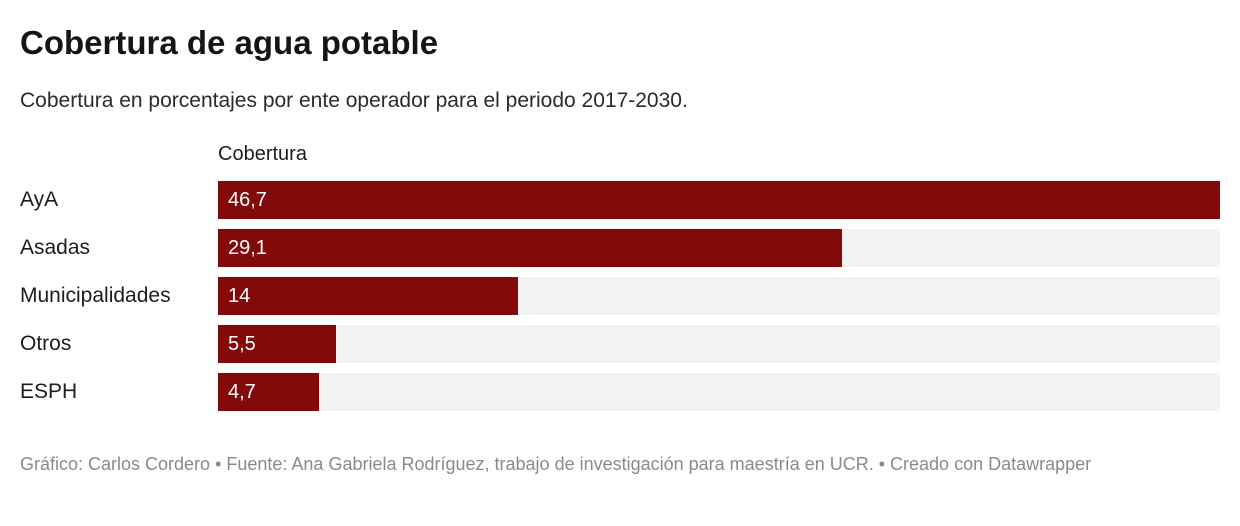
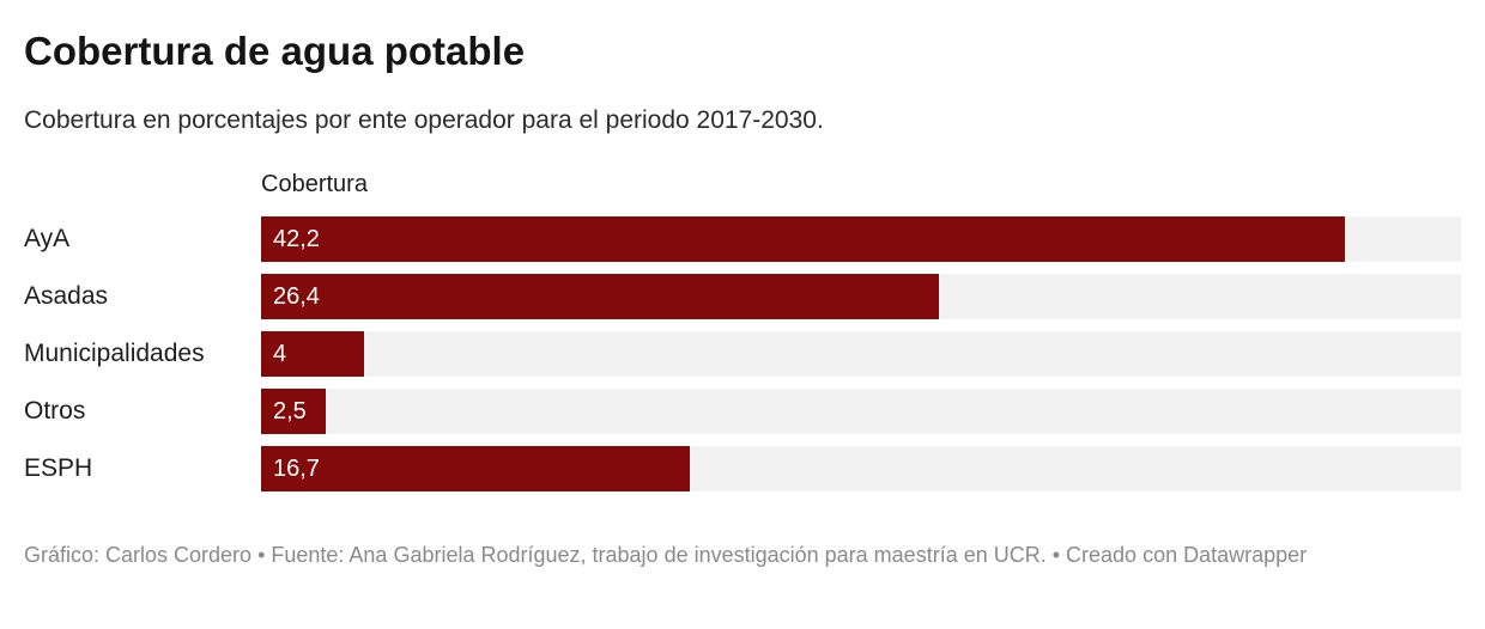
AyA: 46,7 -> 42,2
Asadas: 29,1 -> 26,4
Municipalidades: 14 -> 4
Otros: 5,5 -> 2,5
ESPH: 4,7 -> 16,7
